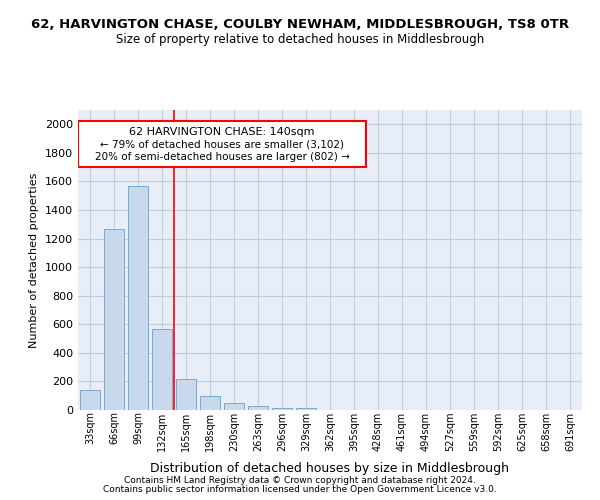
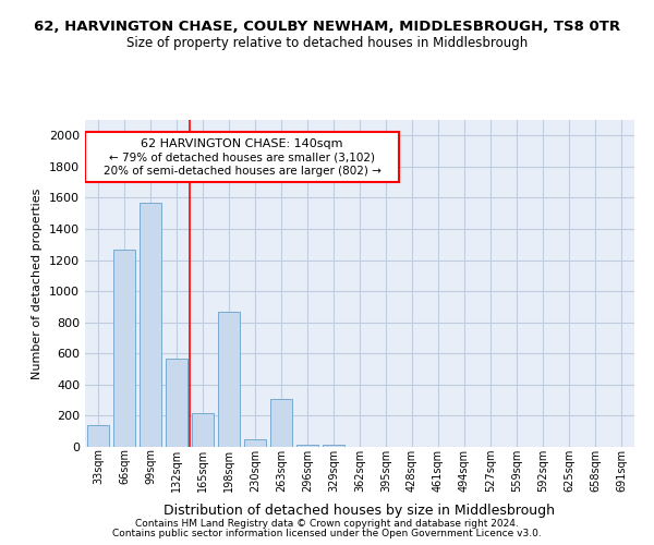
198sqm: 100 -> 870
263sqm: 30 -> 310
